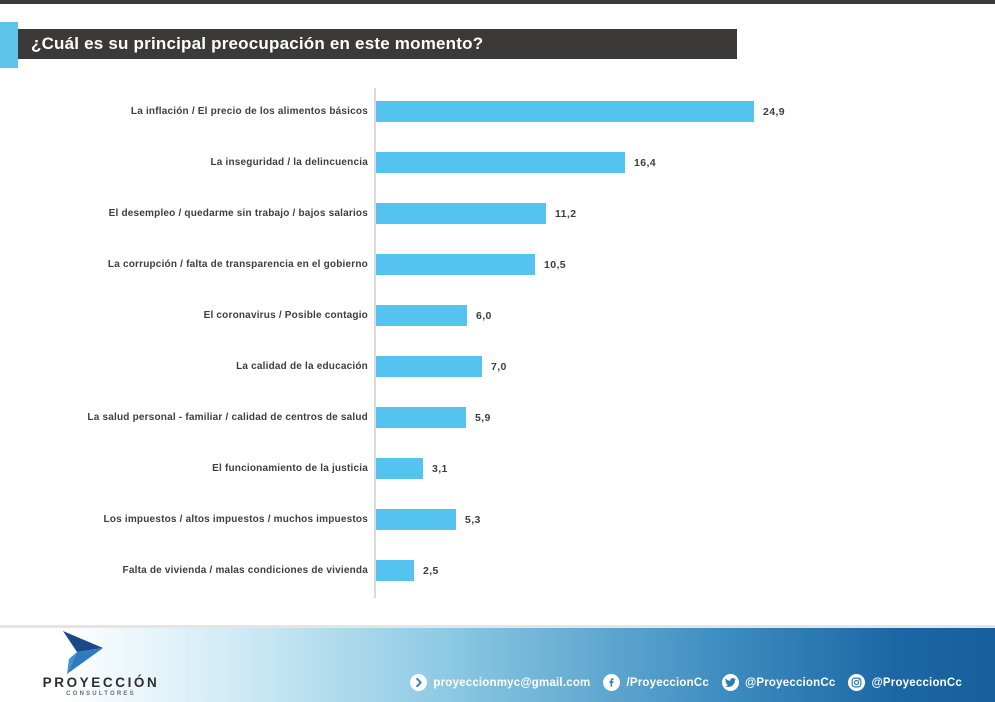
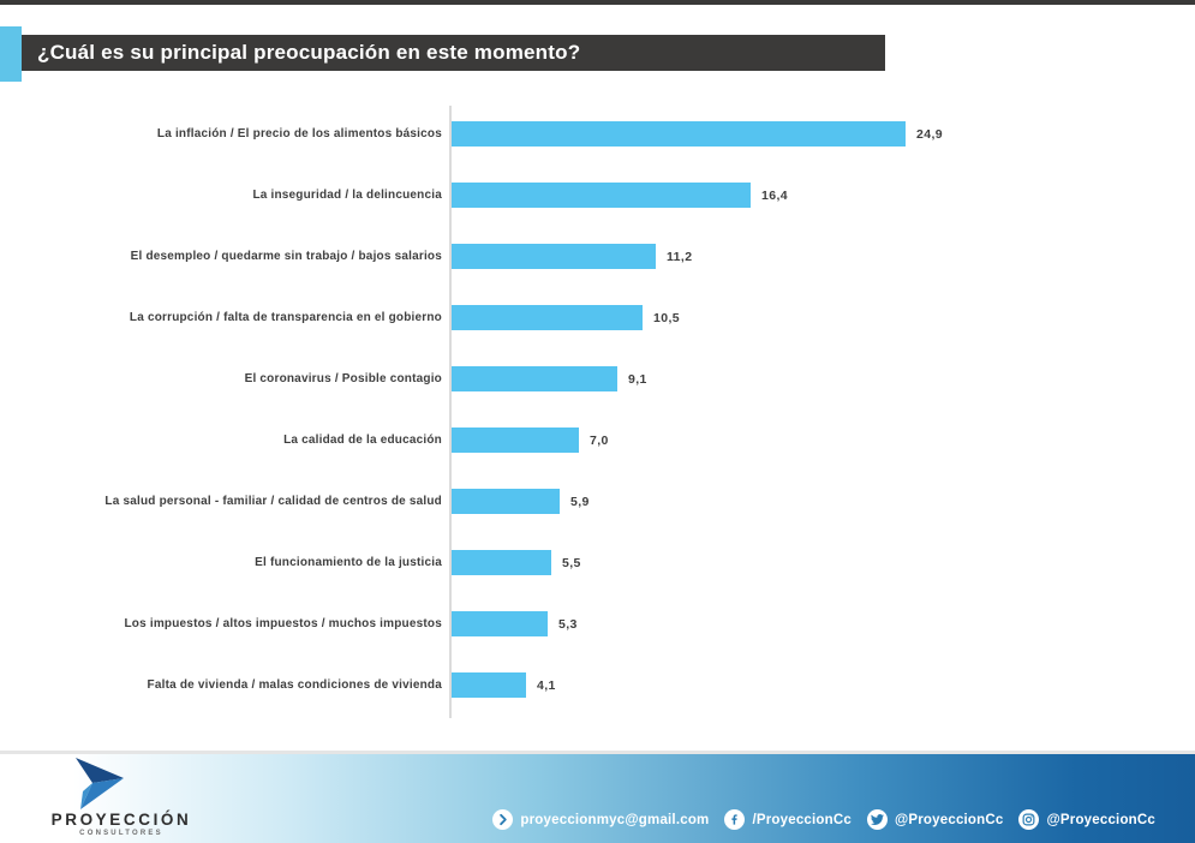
El coronavirus / Posible contagio: 6,0 -> 9,1
El funcionamiento de la justicia: 3,1 -> 5,5
Falta de vivienda / malas condiciones de vivienda: 2,5 -> 4,1
